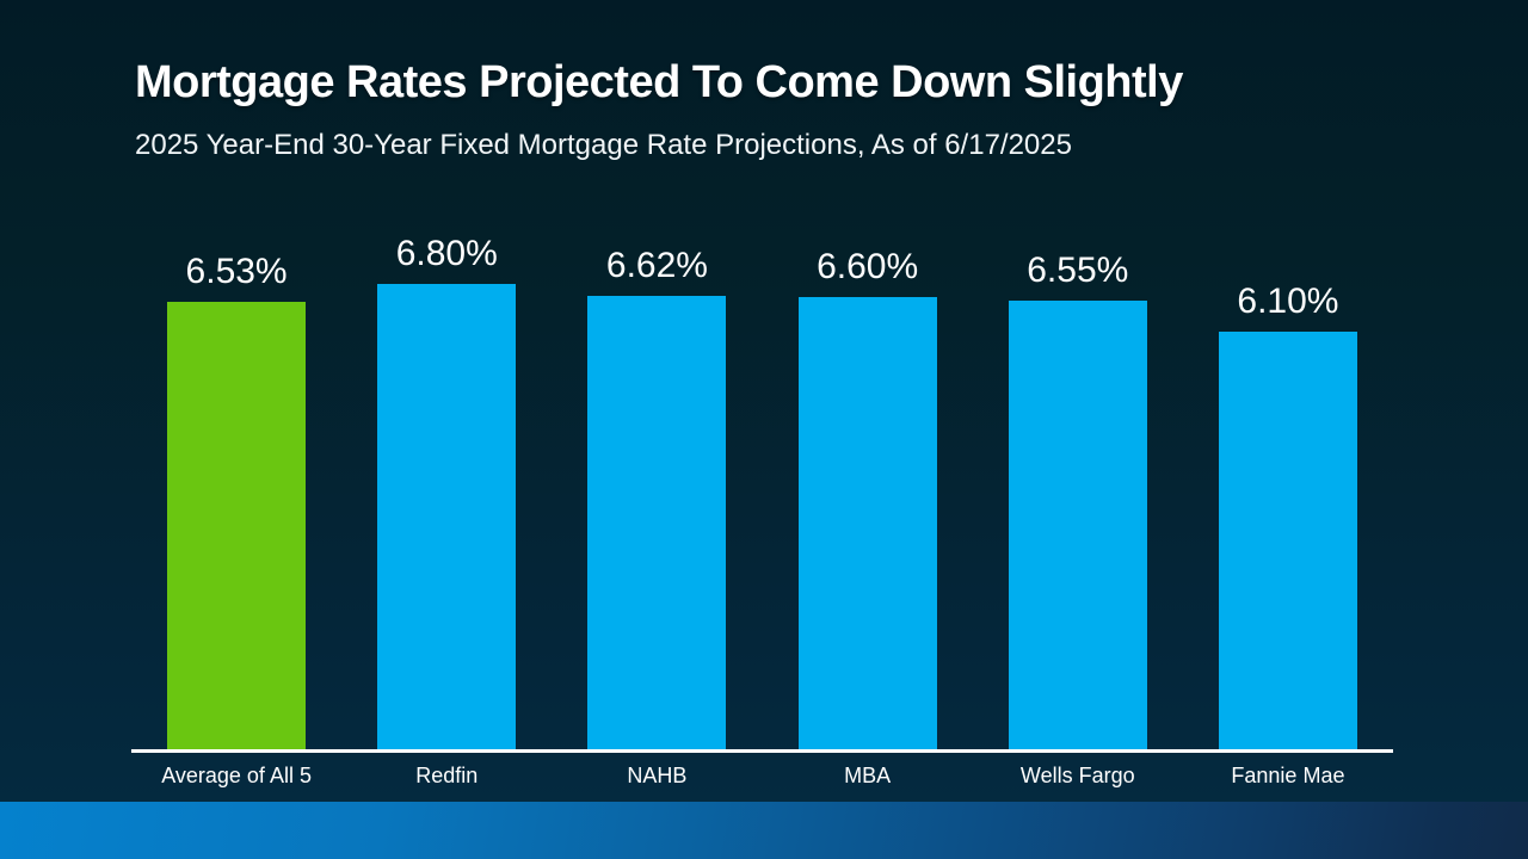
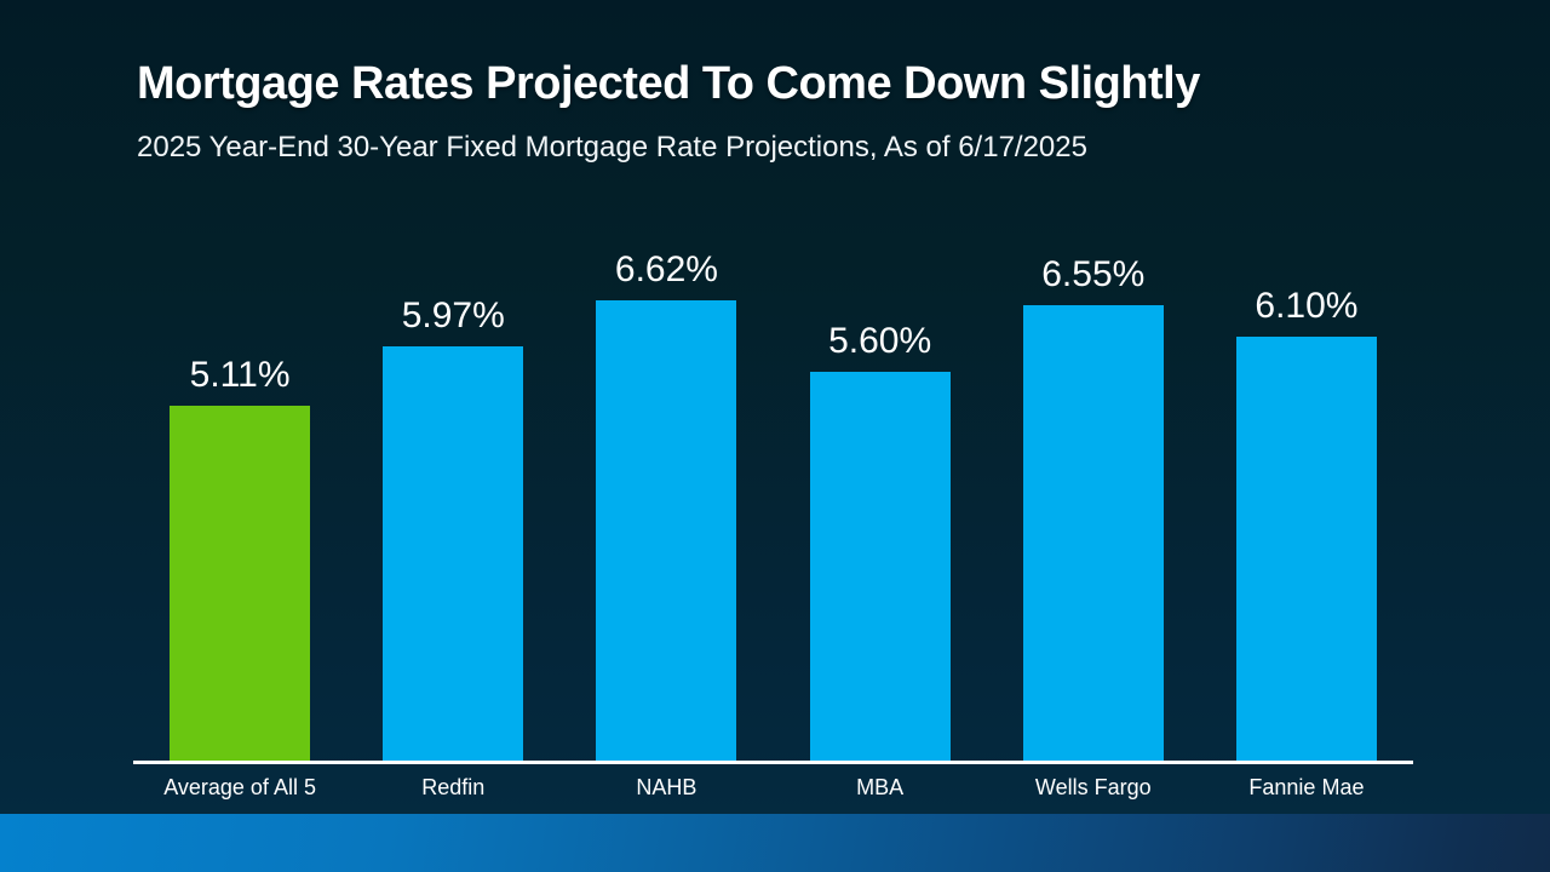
Average of All 5: 6.53% -> 5.11%
Redfin: 6.80% -> 5.97%
MBA: 6.60% -> 5.60%
